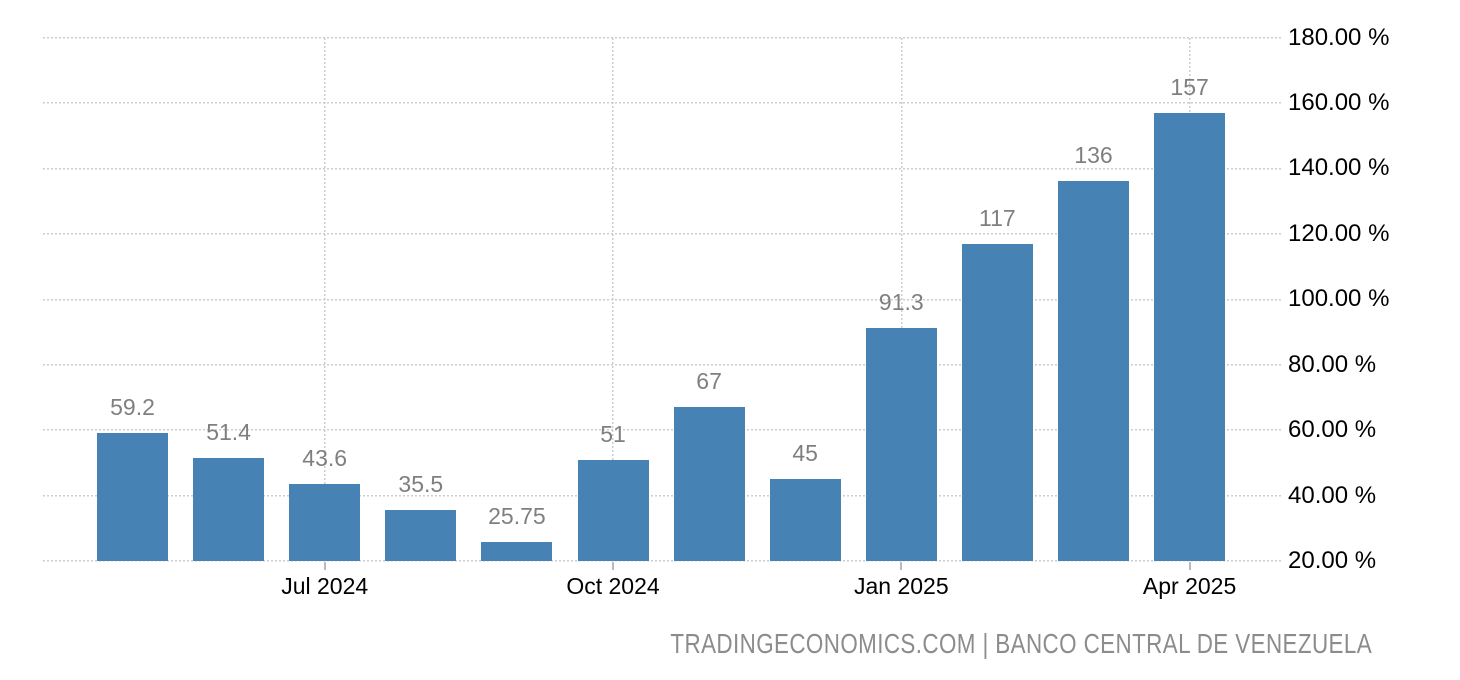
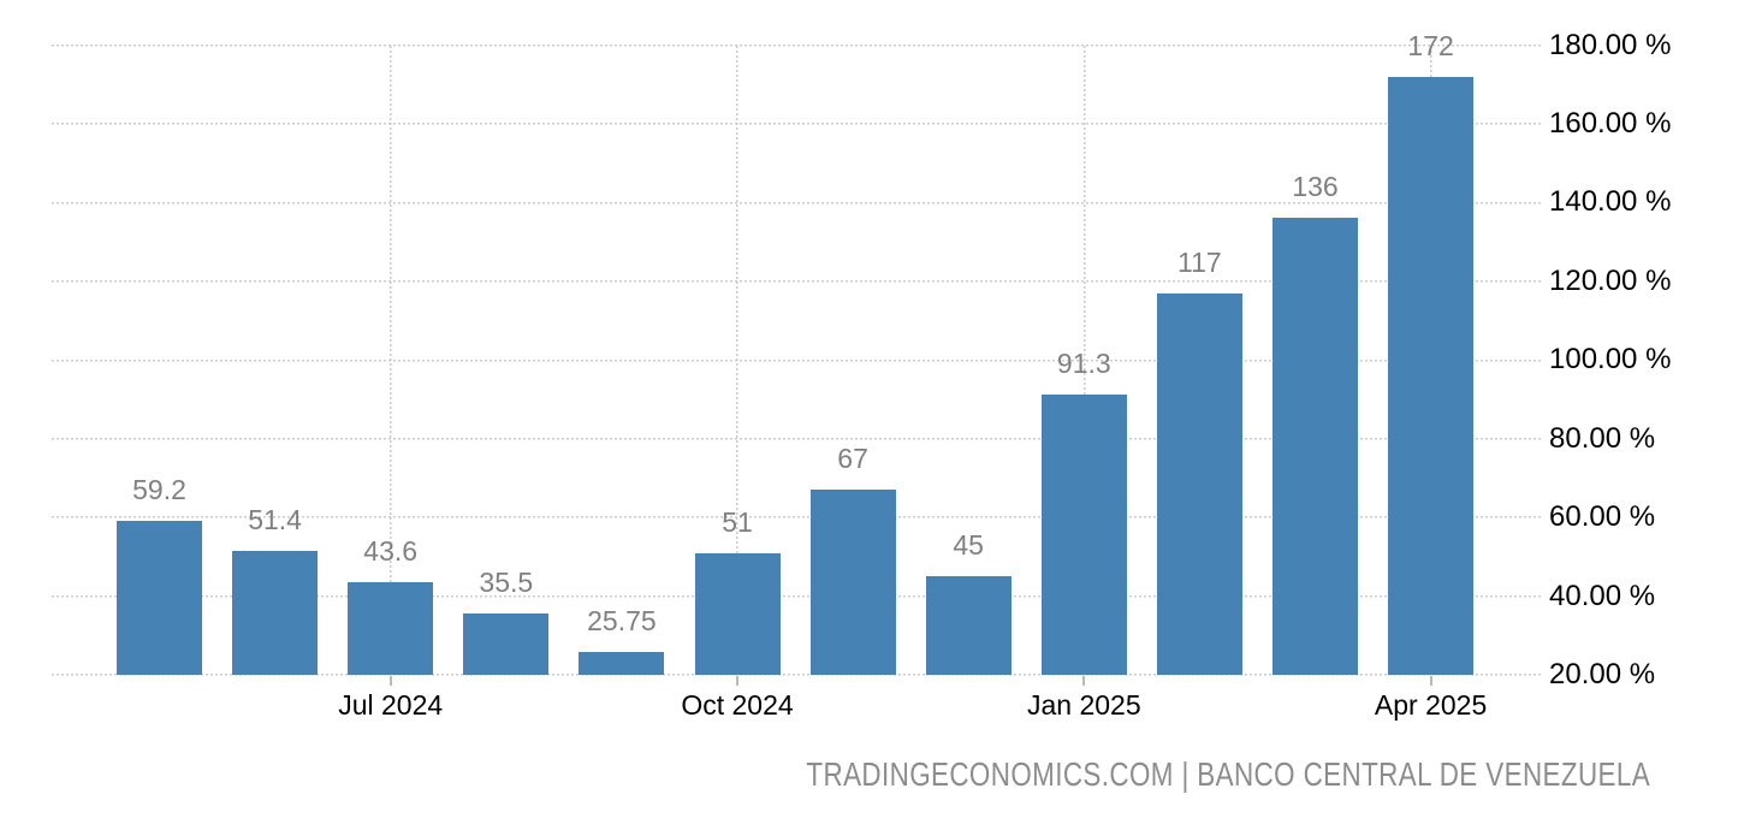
Apr 2025: 157 -> 172
